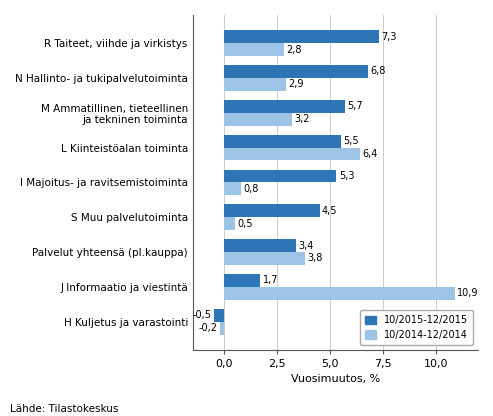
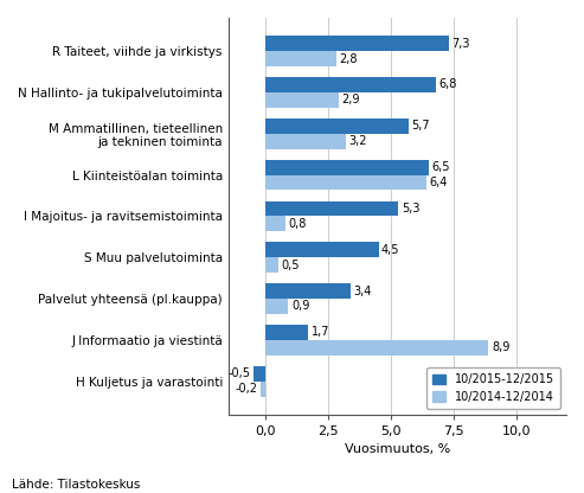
10/2015-12/2015/L Kiinteistöalan toiminta: 5,5 -> 6,5
10/2014-12/2014/Palvelut yhteensä (pl.kauppa): 3,8 -> 0,9
10/2014-12/2014/J Informaatio ja viestintä: 10,9 -> 8,9
